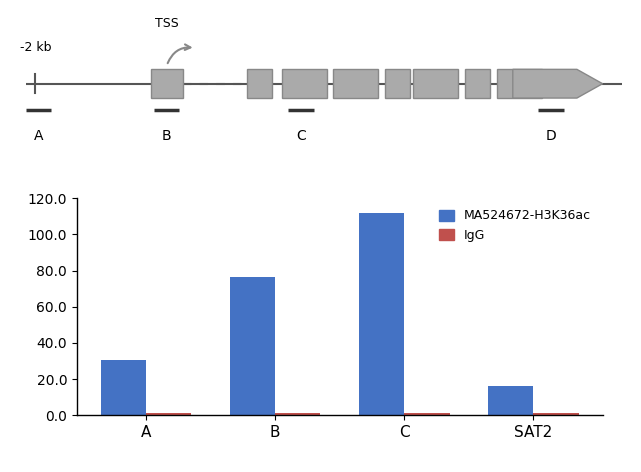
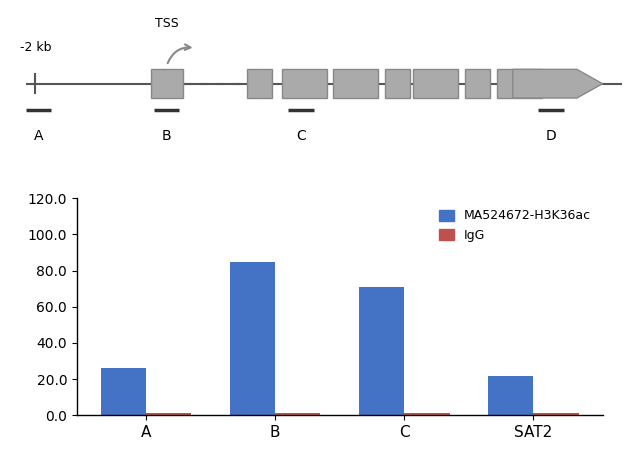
MA524672-H3K36ac/A: 30 -> 26
MA524672-H3K36ac/B: 76 -> 85
MA524672-H3K36ac/C: 112 -> 71
MA524672-H3K36ac/SAT2: 16 -> 22
